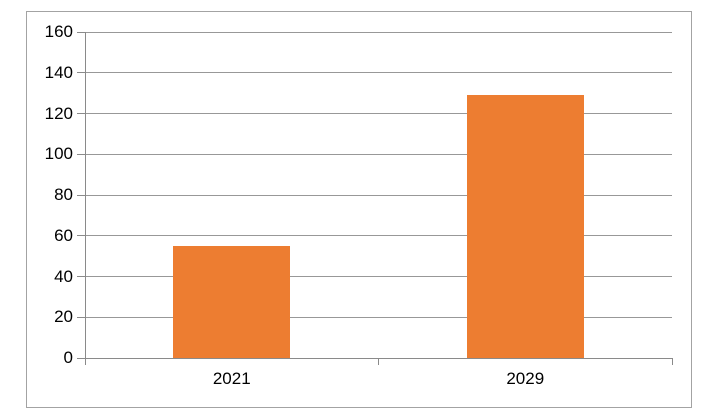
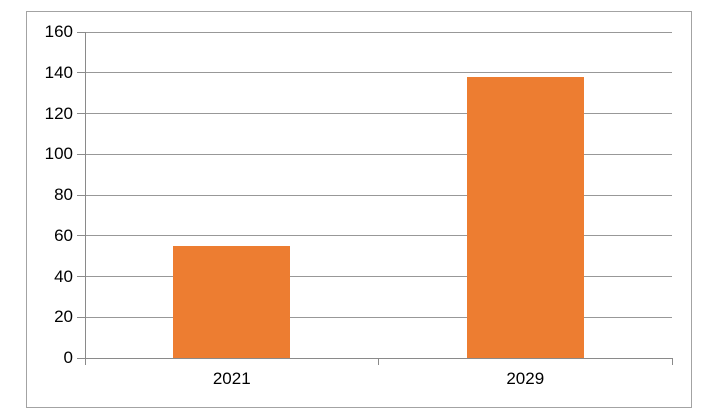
2029: 129 -> 138
